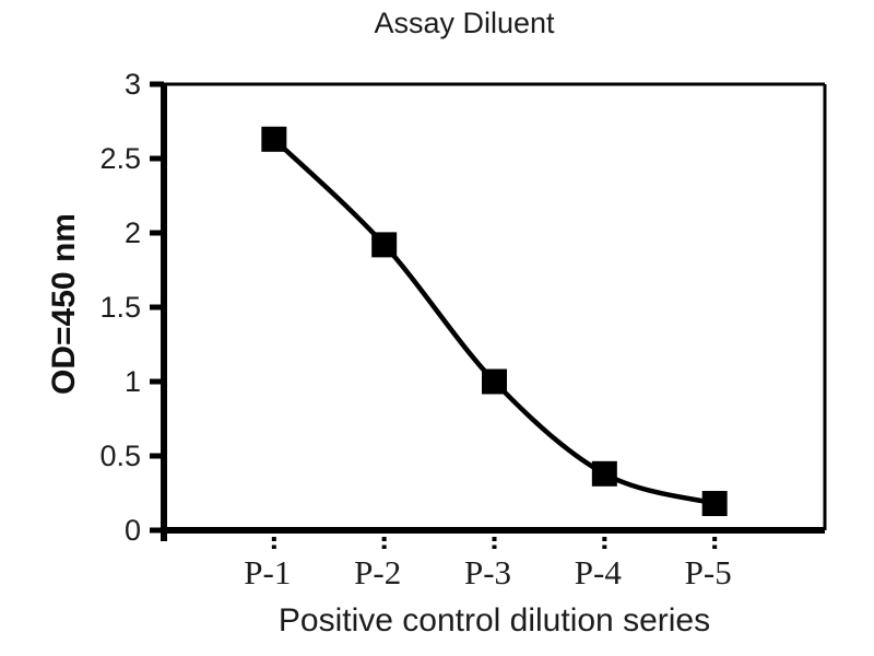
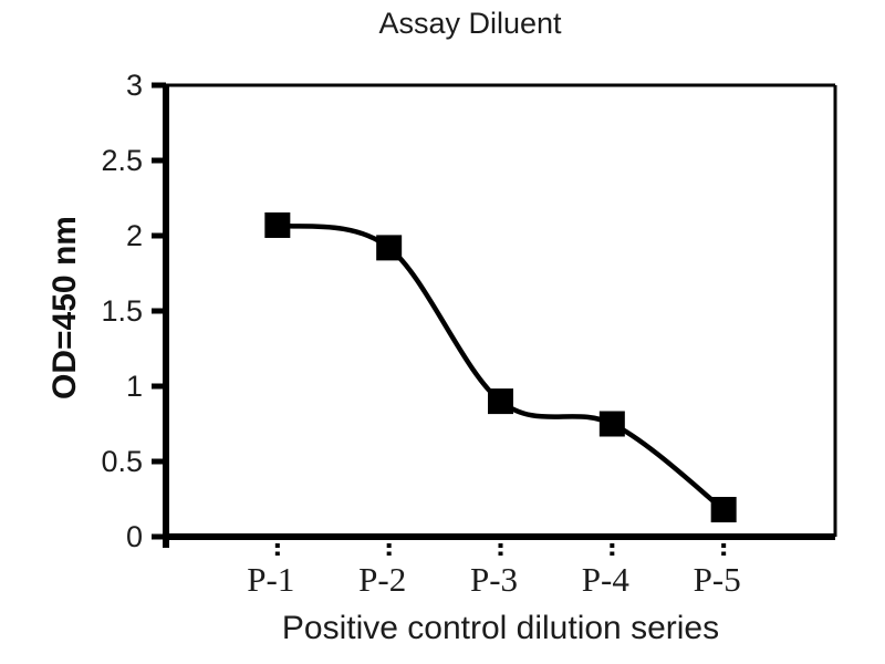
P-1: 2.63 -> 2.07
P-3: 1.00 -> 0.90
P-4: 0.38 -> 0.75
